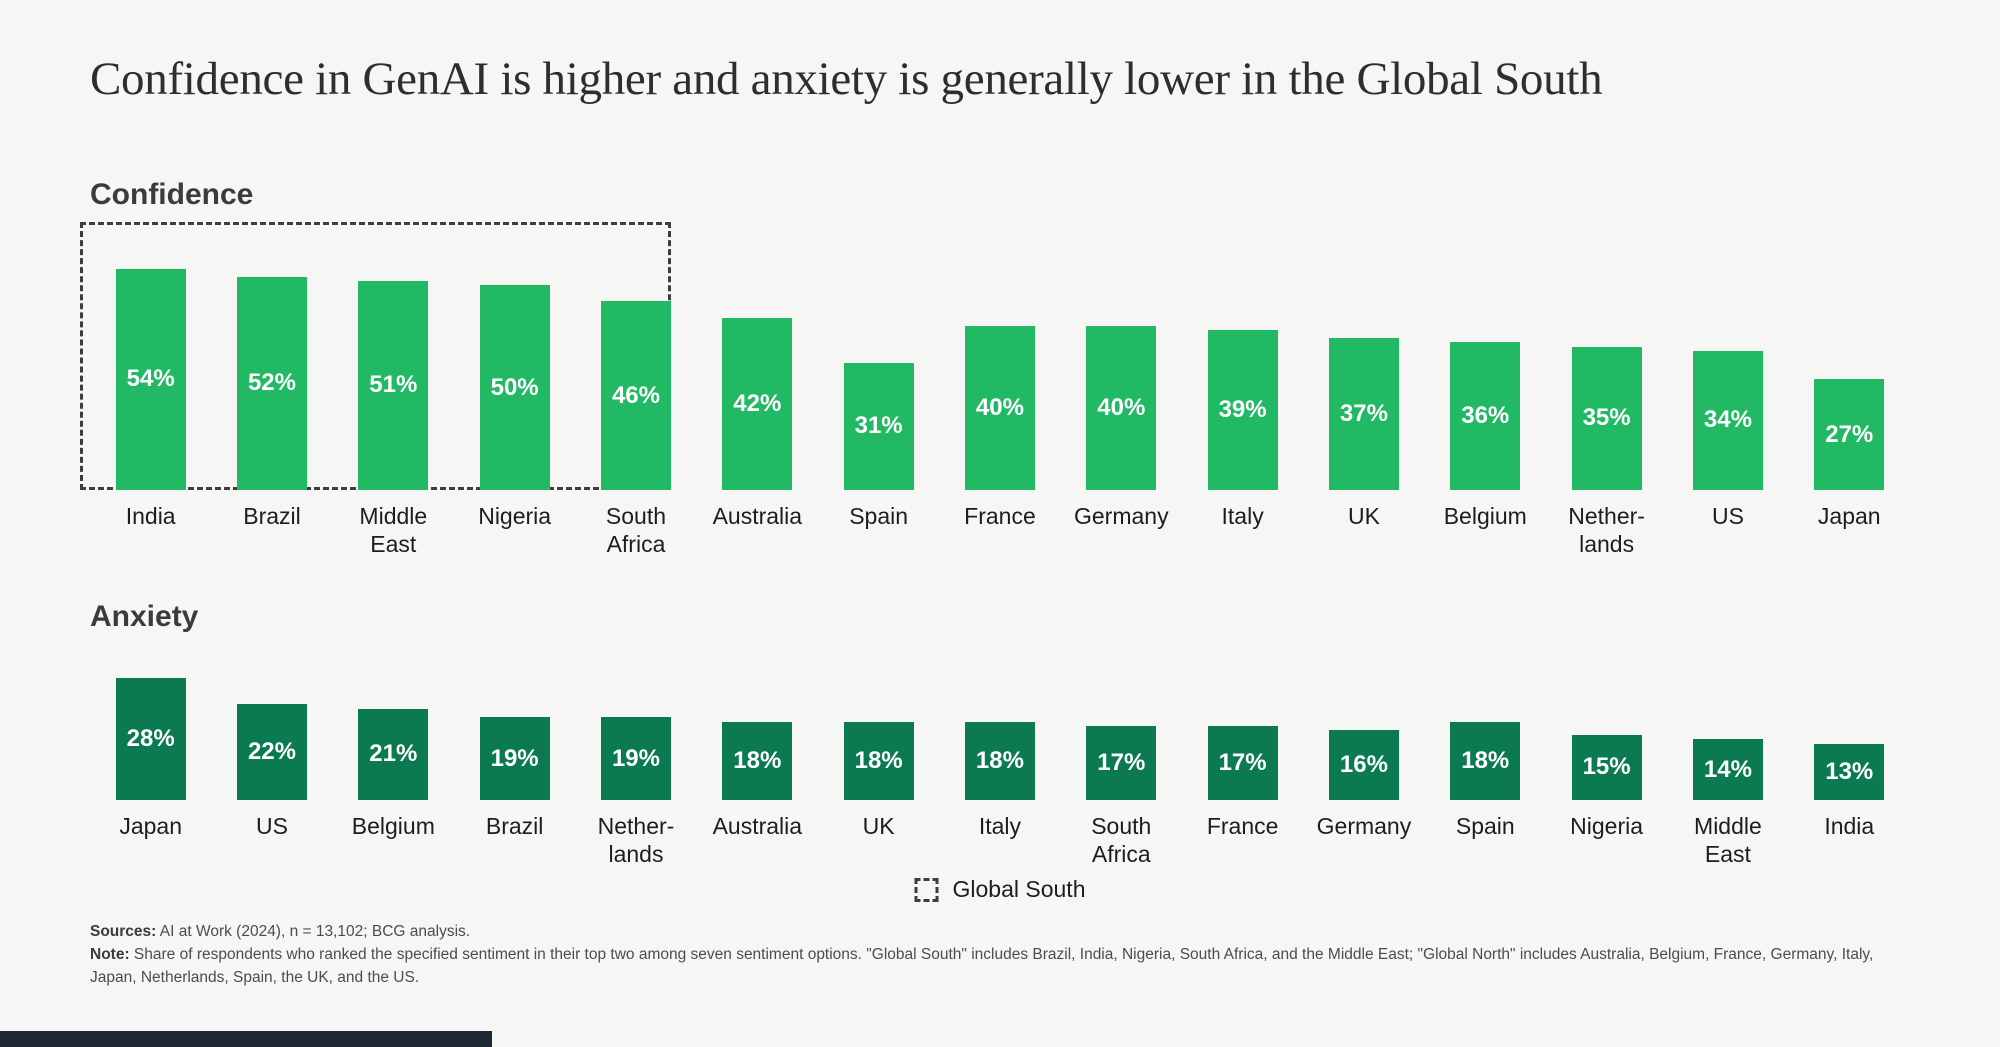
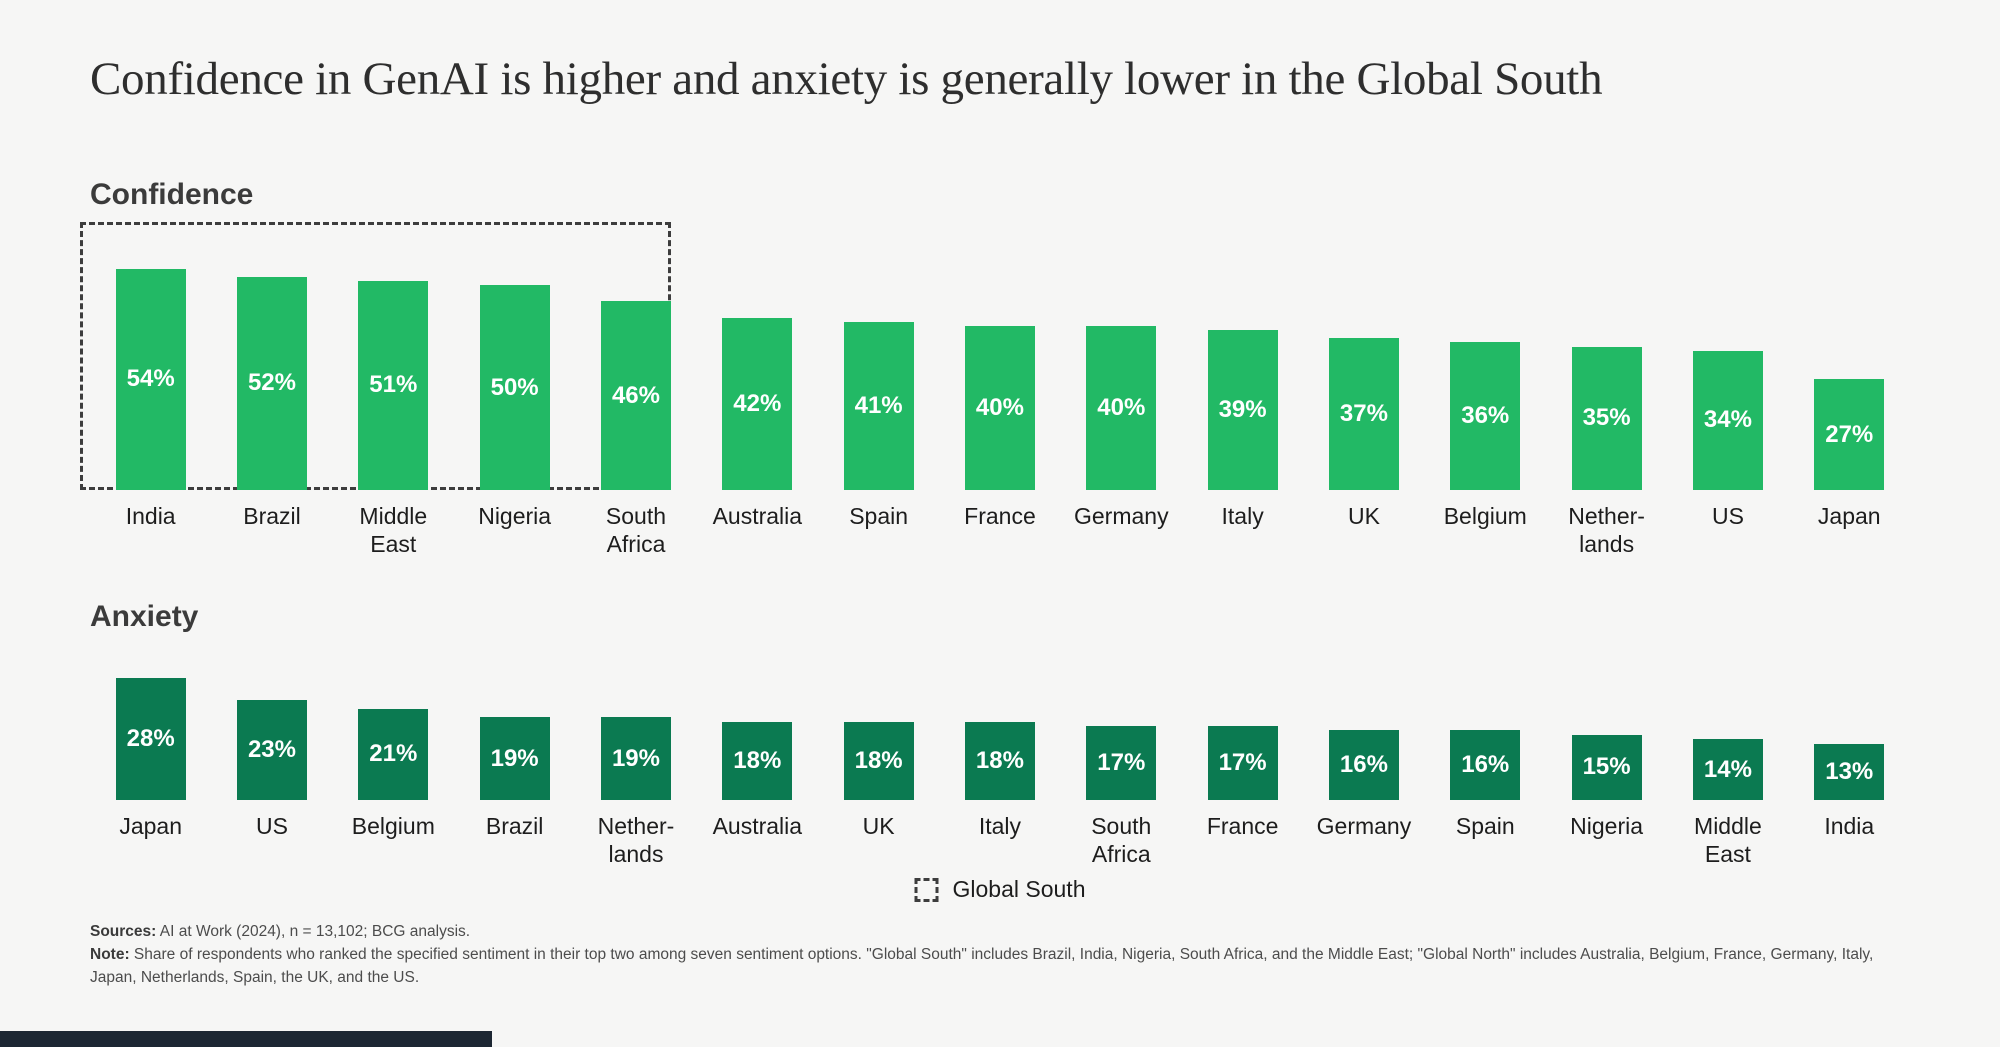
Confidence/Spain: 31% -> 41%
Anxiety/US: 22% -> 23%
Anxiety/Spain: 18% -> 16%
